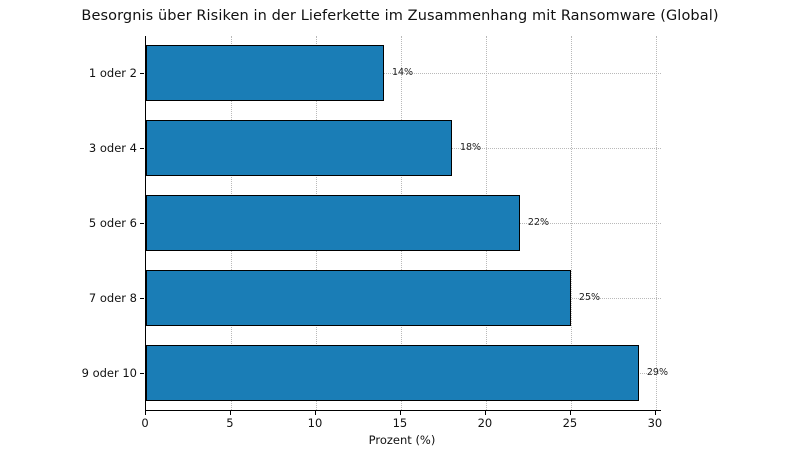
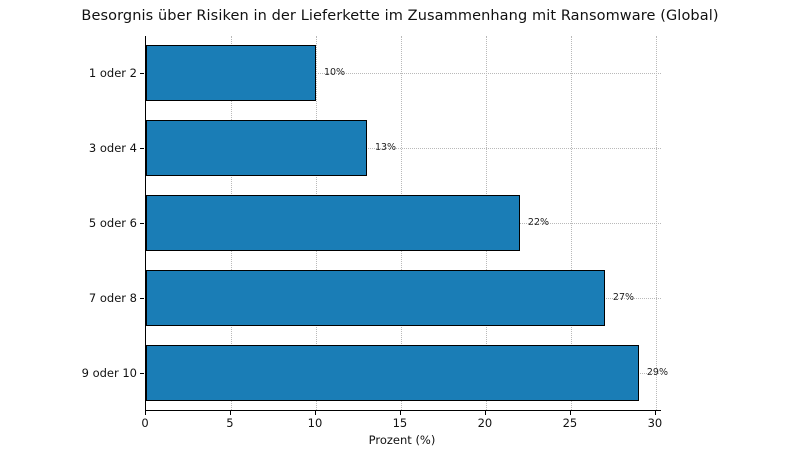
1 oder 2: 14% -> 10%
3 oder 4: 18% -> 13%
7 oder 8: 25% -> 27%
